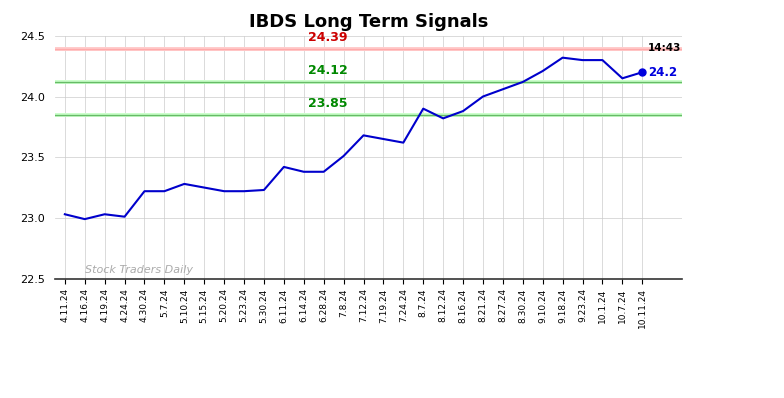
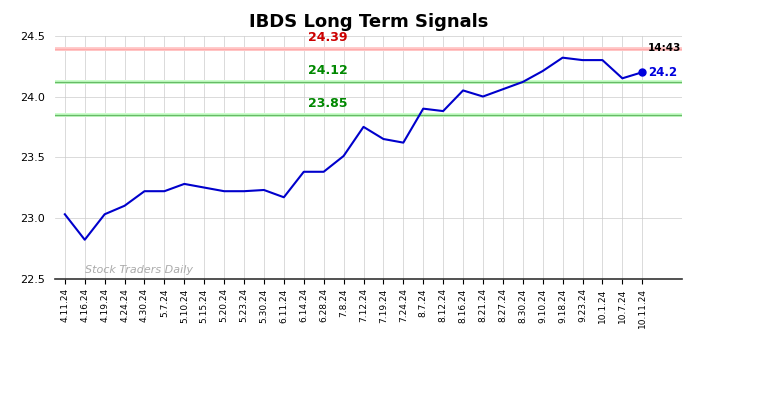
4.16.24: 22.99 -> 22.82
4.24.24: 23.01 -> 23.10
6.11.24: 23.42 -> 23.17
7.12.24: 23.68 -> 23.75
8.12.24: 23.82 -> 23.88
8.16.24: 23.88 -> 24.05
